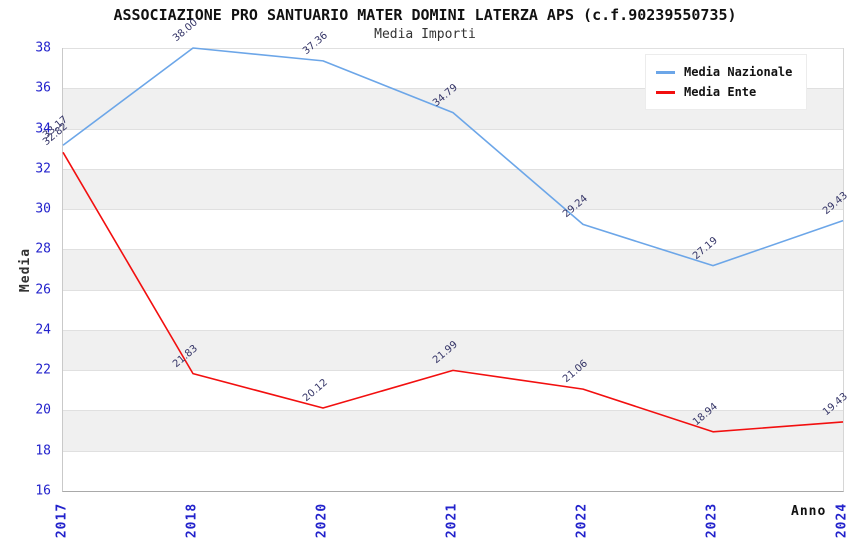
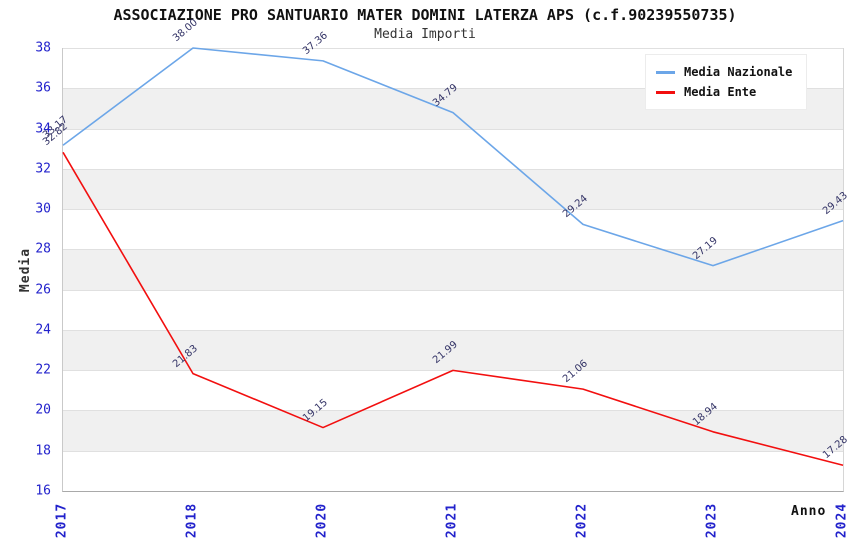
Media Ente/2020: 20.12 -> 19.15
Media Ente/2024: 19.43 -> 17.28
